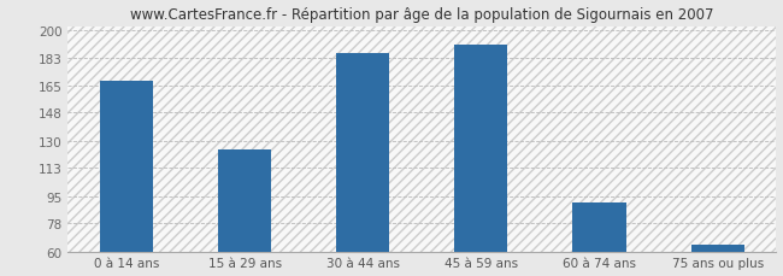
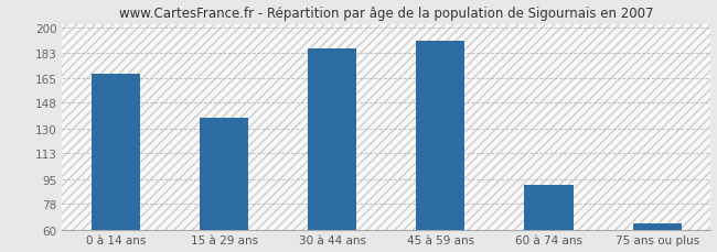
15 à 29 ans: 125 -> 138
